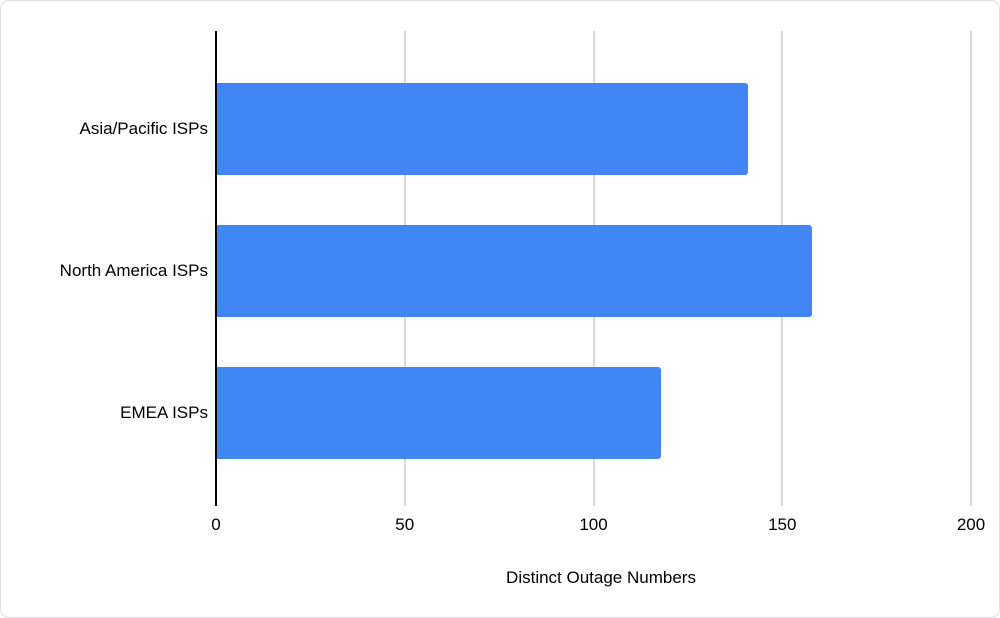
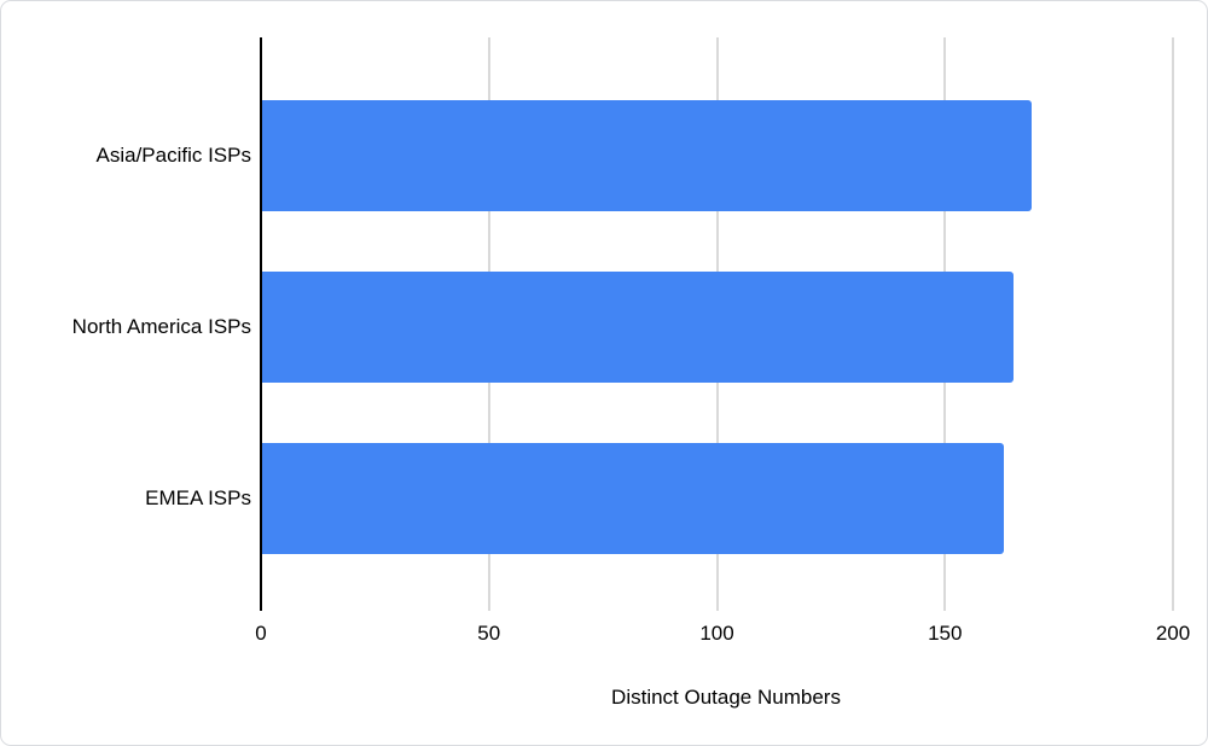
Asia/Pacific ISPs: 141 -> 169
North America ISPs: 158 -> 165
EMEA ISPs: 118 -> 163
